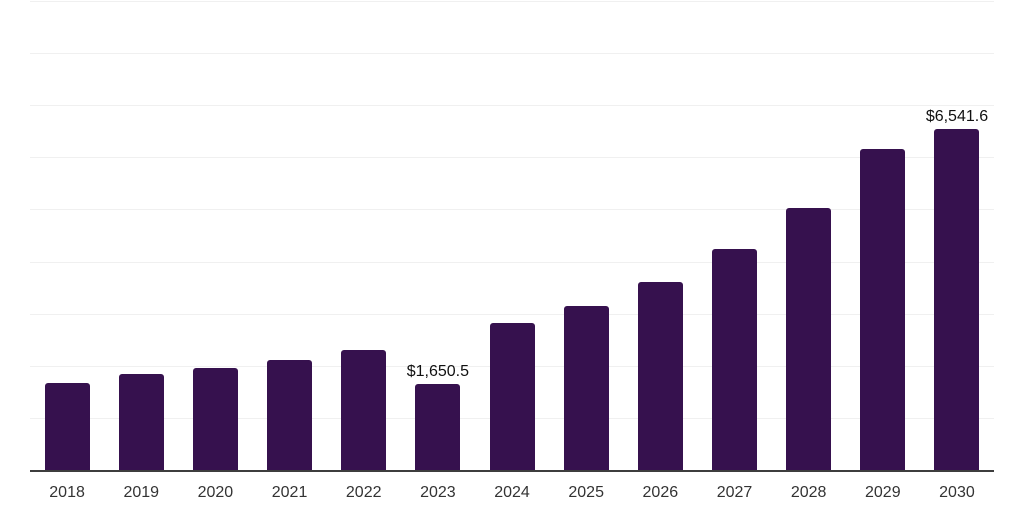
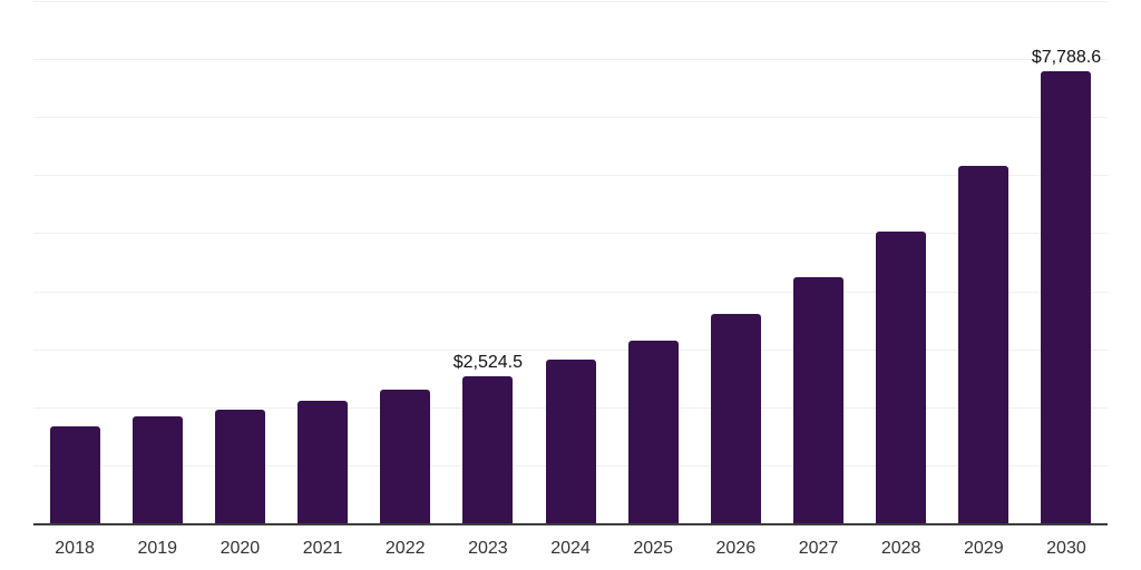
2023: $1,650.5 -> $2,524.5
2030: $6,541.6 -> $7,788.6
